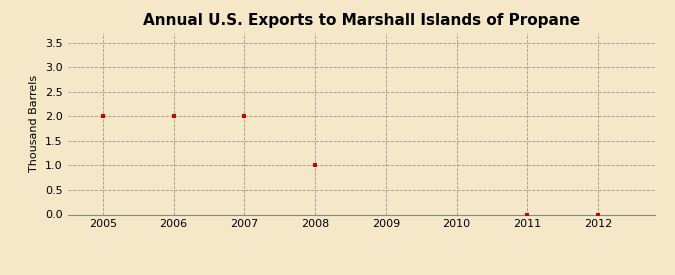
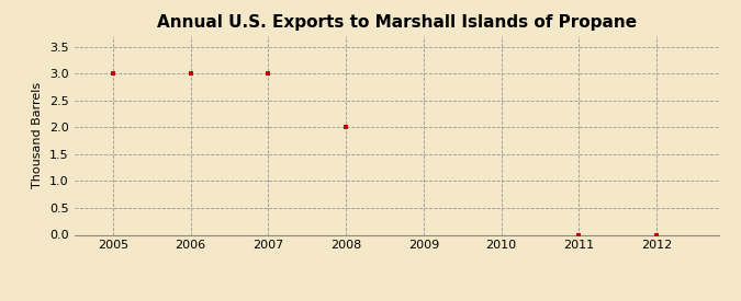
2005: 2 -> 3
2006: 2 -> 3
2007: 2 -> 3
2008: 1 -> 2
